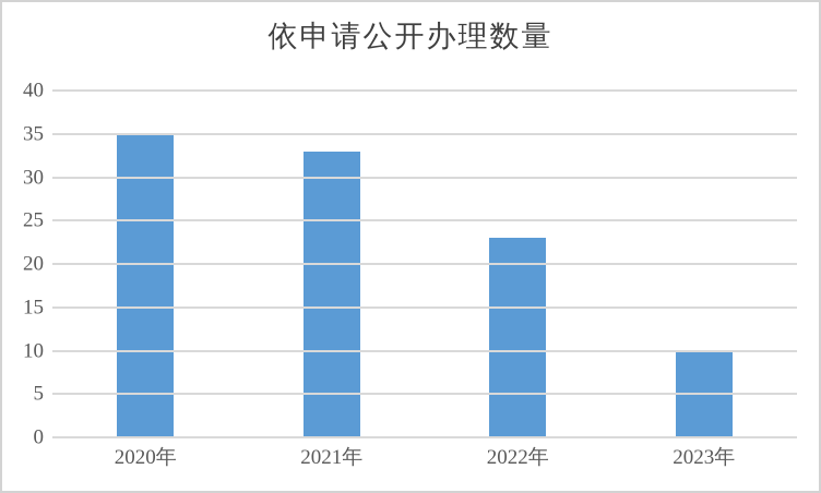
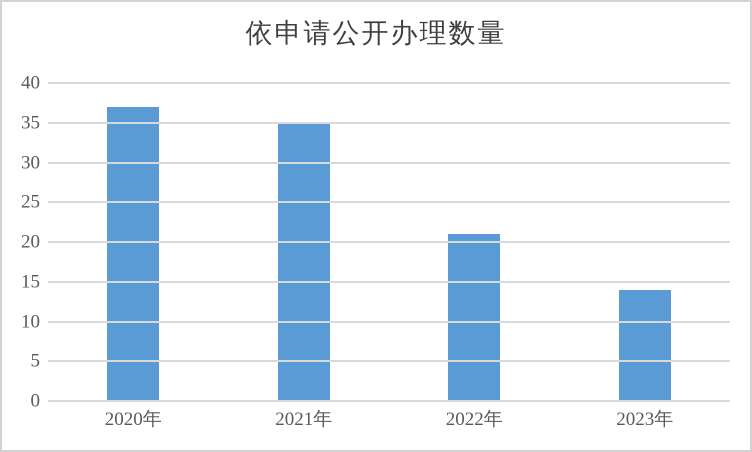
2020年: 35 -> 37
2021年: 33 -> 35
2022年: 23 -> 21
2023年: 10 -> 14
